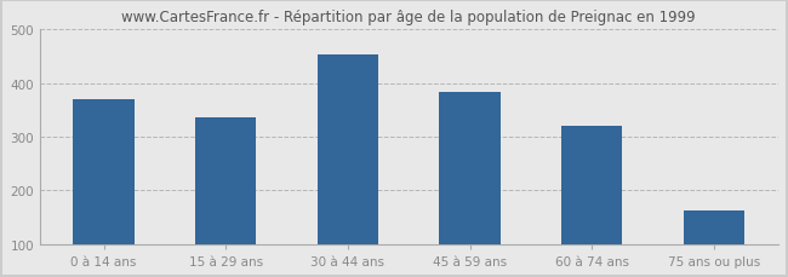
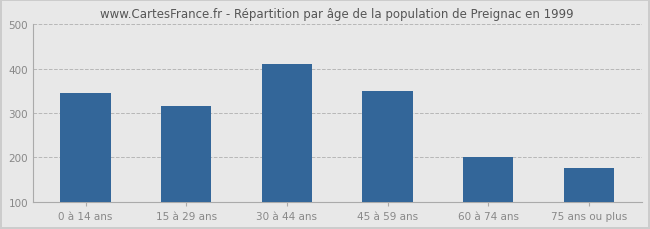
0 à 14 ans: 370 -> 345
15 à 29 ans: 335 -> 315
30 à 44 ans: 453 -> 410
45 à 59 ans: 383 -> 350
60 à 74 ans: 321 -> 200
75 ans ou plus: 162 -> 175
